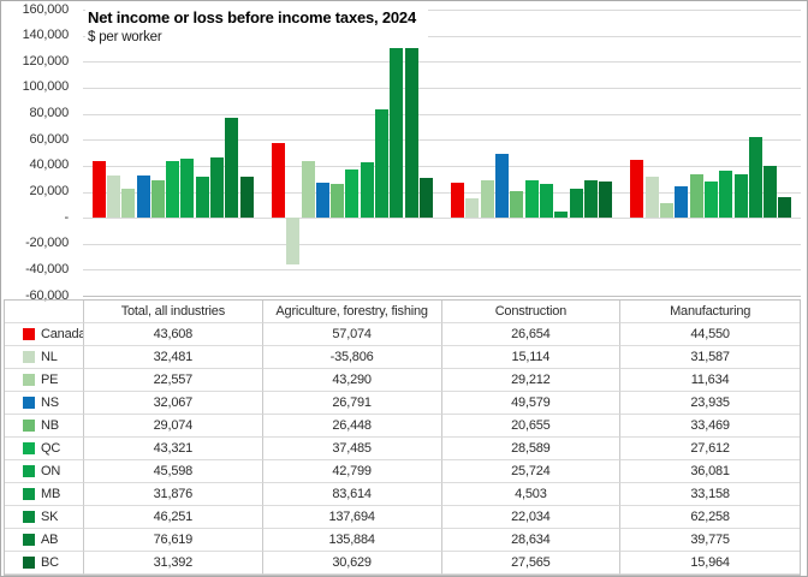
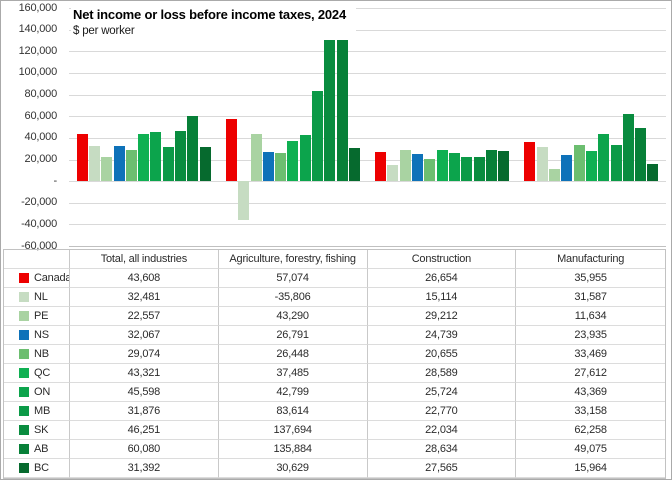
AB/Total, all industries: 76,619 -> 60,080
NS/Construction: 49,579 -> 24,739
MB/Construction: 4,503 -> 22,770
Canada/Manufacturing: 44,550 -> 35,955
ON/Manufacturing: 36,081 -> 43,369
AB/Manufacturing: 39,775 -> 49,075
